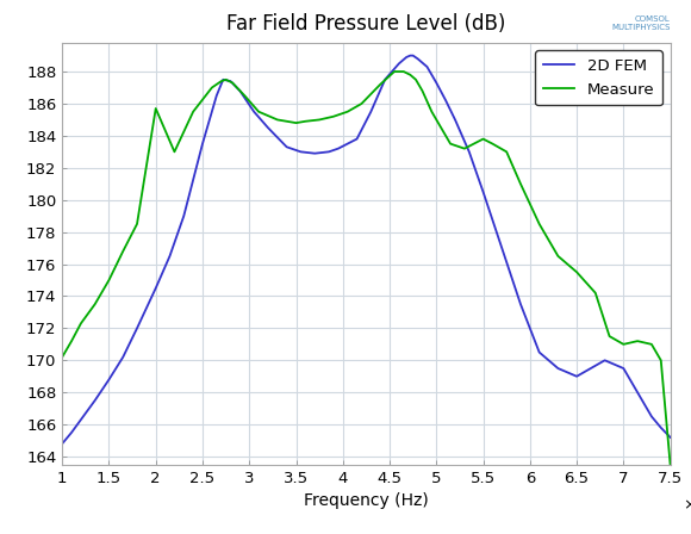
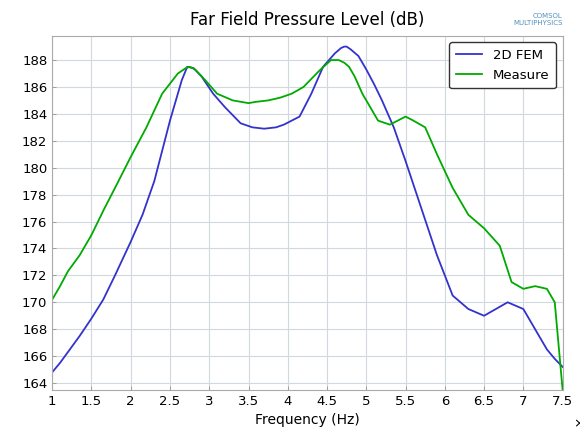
Measure/2: 185.7 -> 180.8
